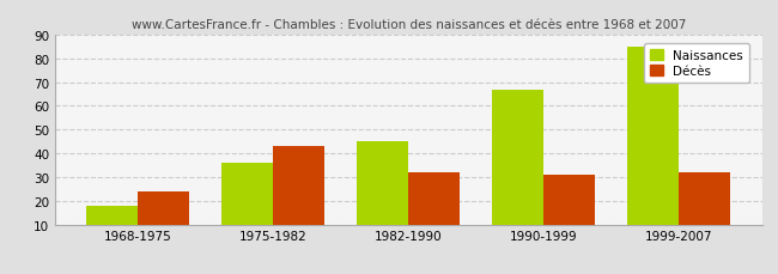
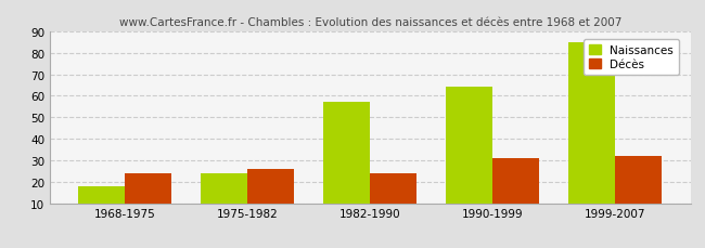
Naissances/1975-1982: 36 -> 24
Décès/1975-1982: 43 -> 26
Naissances/1982-1990: 45 -> 57
Décès/1982-1990: 32 -> 24
Naissances/1990-1999: 67 -> 64
